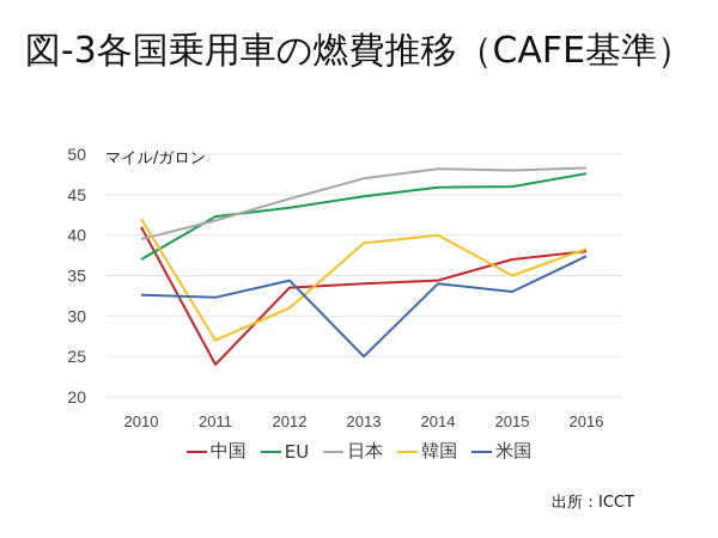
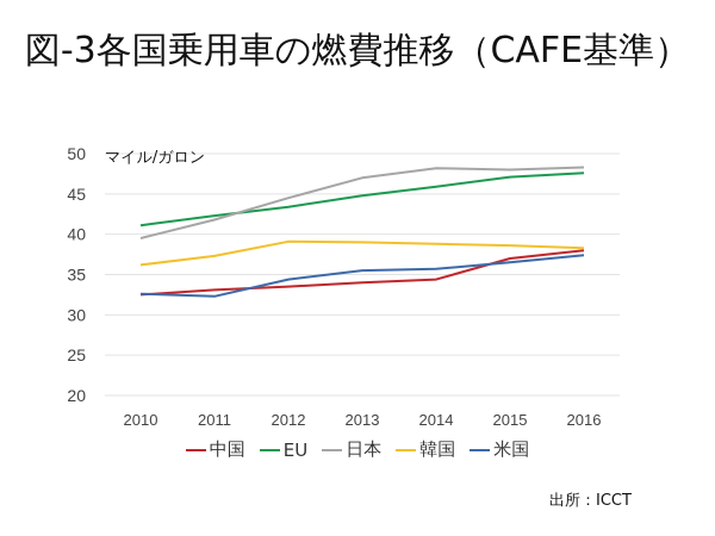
中国/2010: 41 -> 32
EU/2010: 37 -> 41
韓国/2010: 42 -> 36
中国/2011: 24 -> 33
韓国/2011: 27 -> 37
韓国/2012: 31 -> 39
米国/2013: 25 -> 36
韓国/2014: 40 -> 39
米国/2014: 34 -> 36
EU/2015: 46 -> 47
韓国/2015: 35 -> 39
米国/2015: 33 -> 36
